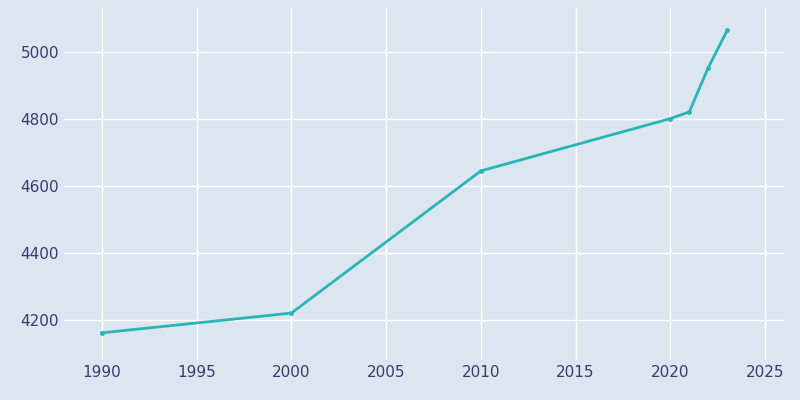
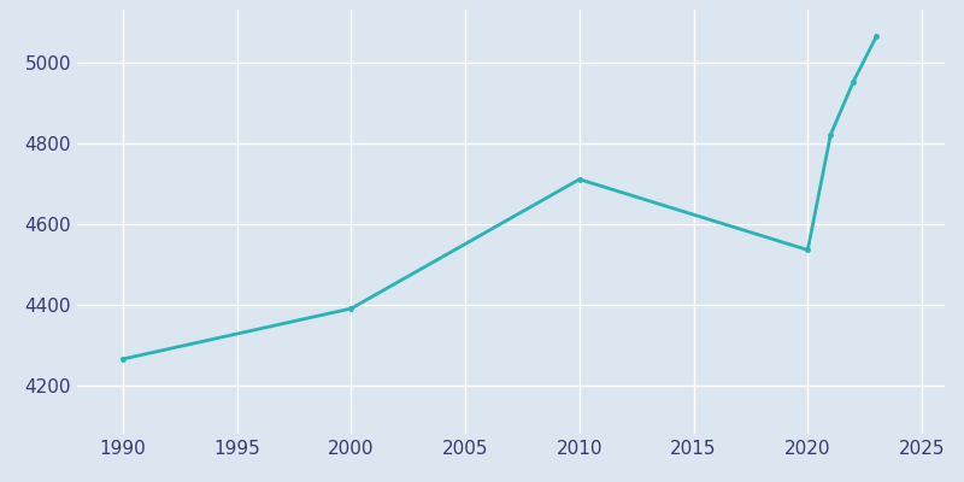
1990: 4161 -> 4265
2000: 4220 -> 4390
2010: 4644 -> 4710
2020: 4800 -> 4535
